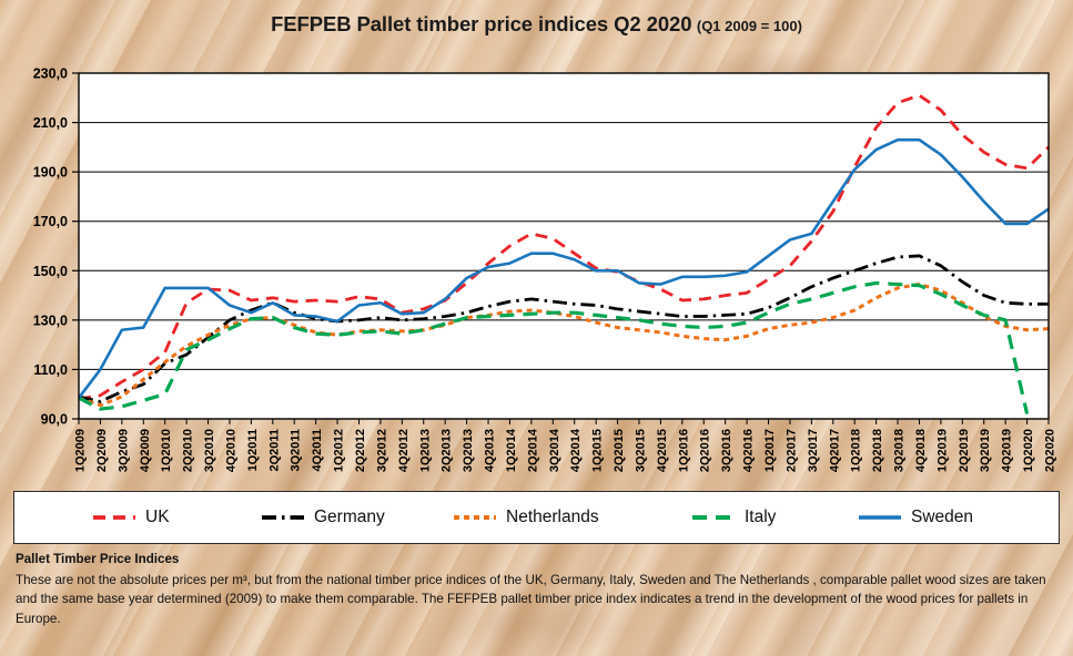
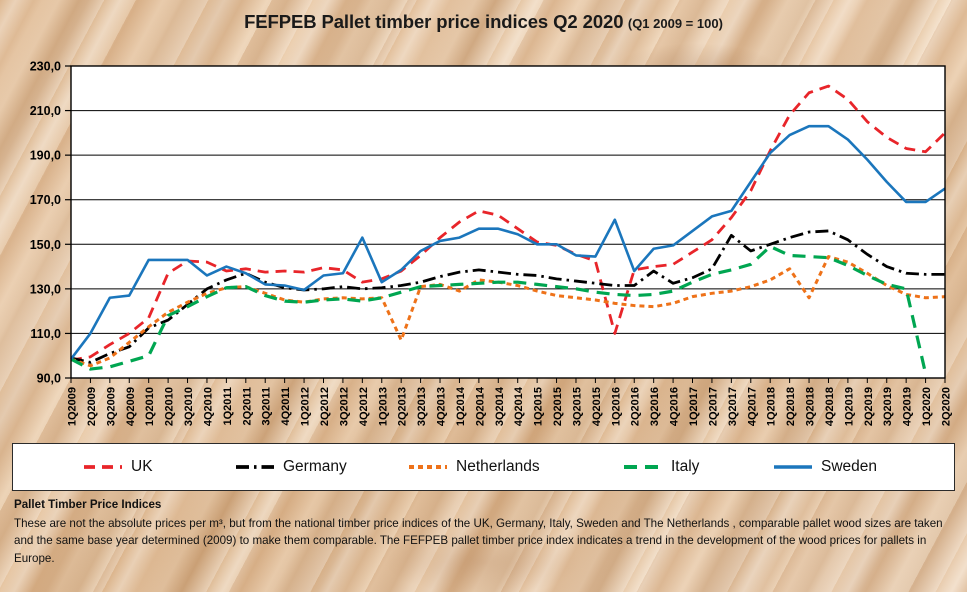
Sweden/1Q2011: 133 -> 140
Sweden/4Q2012: 132 -> 153
Netherlands/2Q2013: 128 -> 107
Netherlands/1Q2014: 134 -> 129
UK/1Q2016: 138 -> 110
Sweden/1Q2016: 148 -> 161
Sweden/2Q2016: 148 -> 138
Germany/3Q2016: 132 -> 138
Germany/3Q2017: 144 -> 154
Italy/1Q2018: 144 -> 149
Netherlands/3Q2018: 143 -> 126
